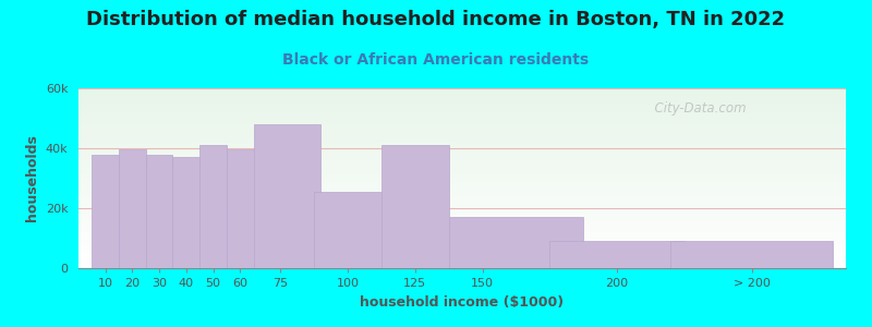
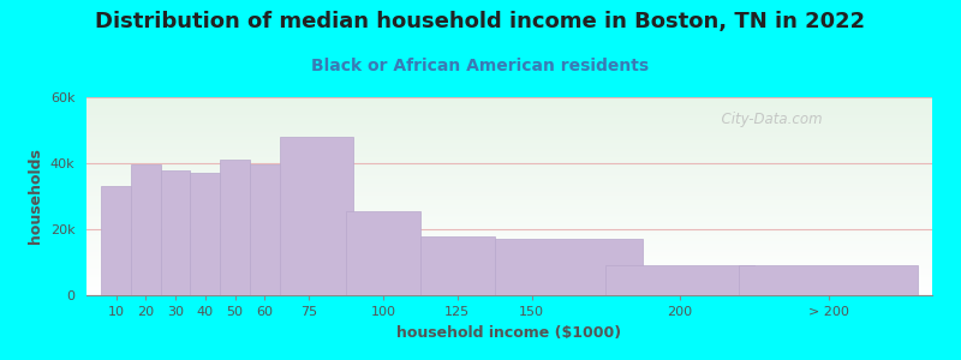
10: 38.0k -> 33.0k
125: 41.0k -> 18.0k
